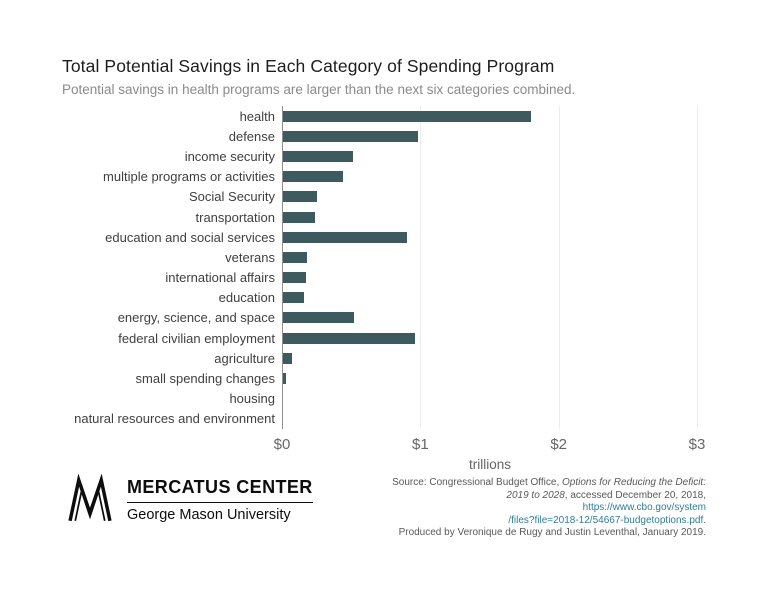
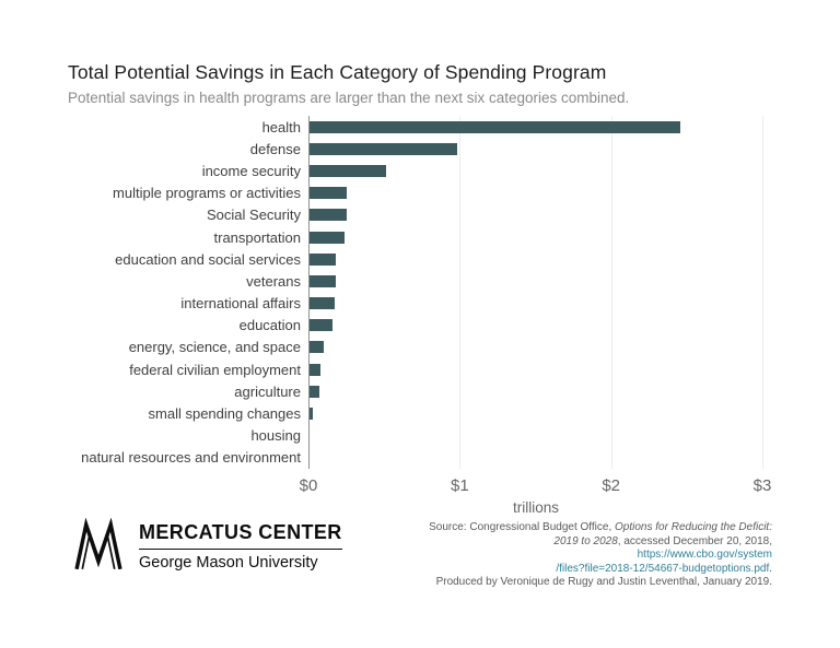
health: $1.80 -> $2.46
multiple programs or activities: $0.44 -> $0.25
education and social services: $0.90 -> $0.18
energy, science, and space: $0.52 -> $0.10
federal civilian employment: $0.96 -> $0.08
